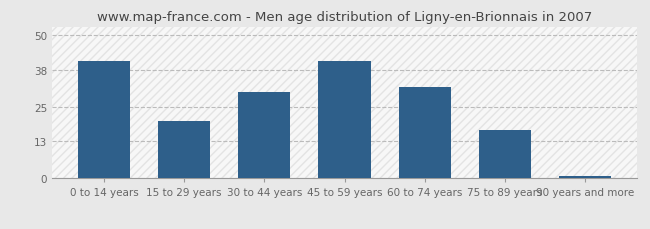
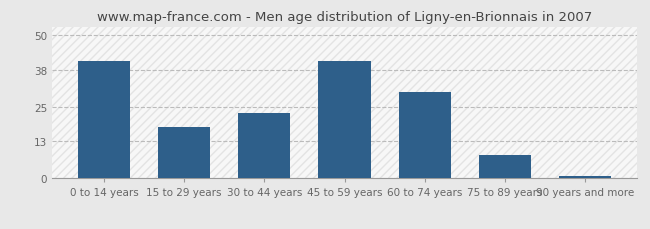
15 to 29 years: 20 -> 18
30 to 44 years: 30 -> 23
60 to 74 years: 32 -> 30
75 to 89 years: 17 -> 8
